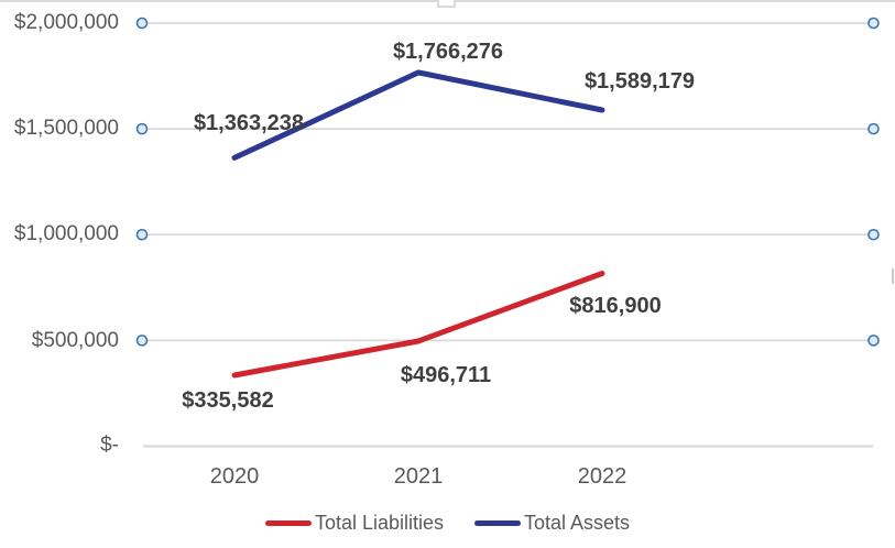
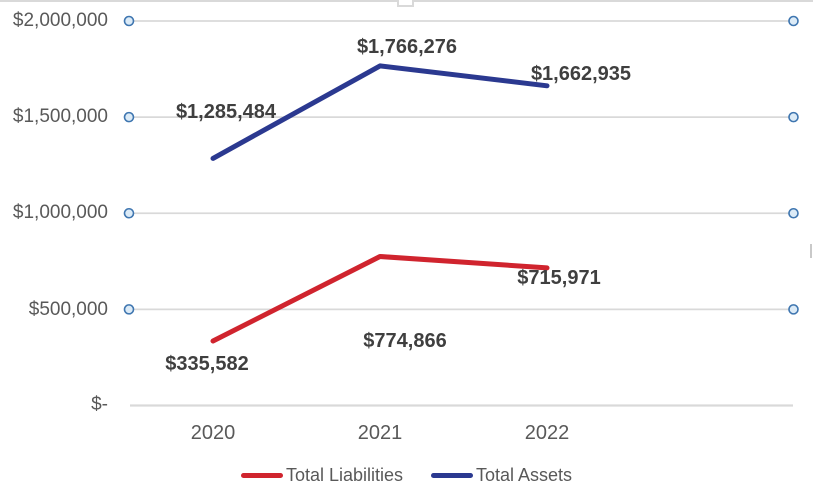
Total Assets/2020: $1,363,238 -> $1,285,484
Total Liabilities/2021: $496,711 -> $774,866
Total Liabilities/2022: $816,900 -> $715,971
Total Assets/2022: $1,589,179 -> $1,662,935
